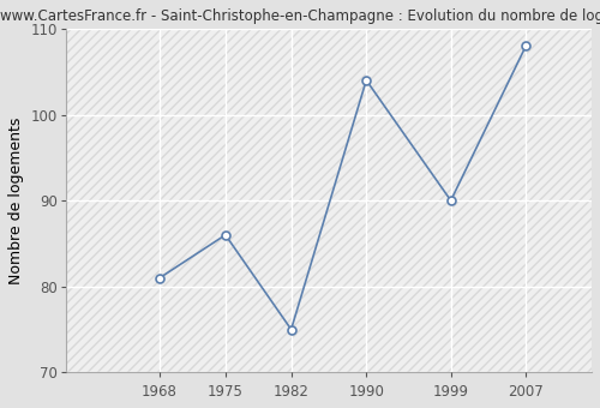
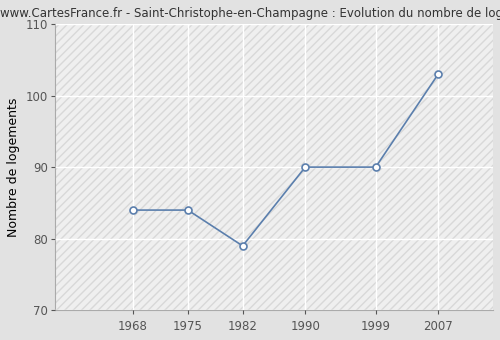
1968: 81 -> 84
1975: 86 -> 84
1982: 75 -> 79
1990: 104 -> 90
2007: 108 -> 103
